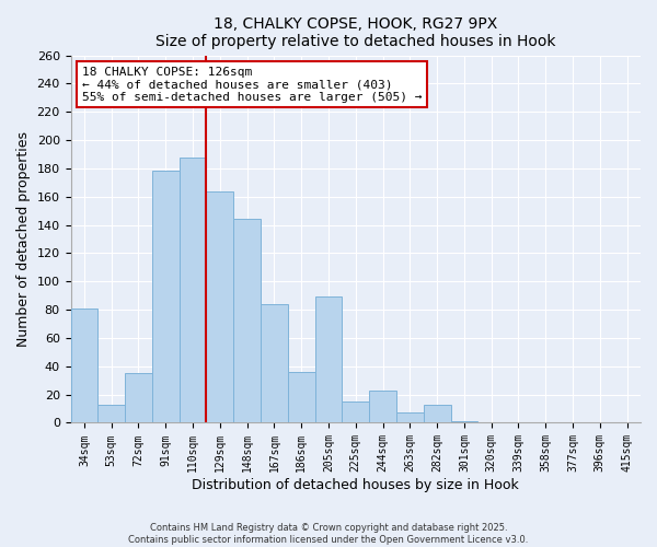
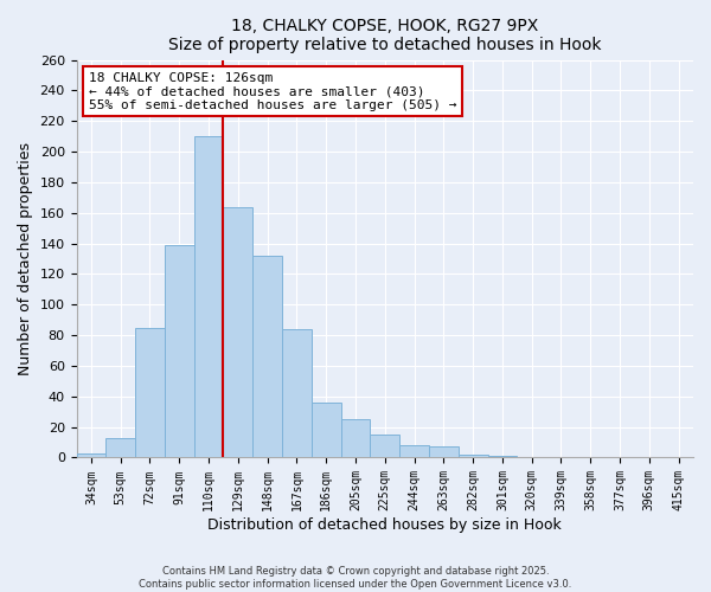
34sqm: 81 -> 3
72sqm: 35 -> 85
91sqm: 178 -> 139
110sqm: 188 -> 210
148sqm: 144 -> 132
205sqm: 89 -> 25
244sqm: 23 -> 8
282sqm: 13 -> 2
